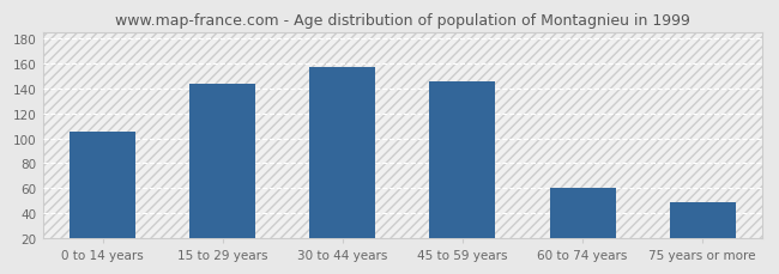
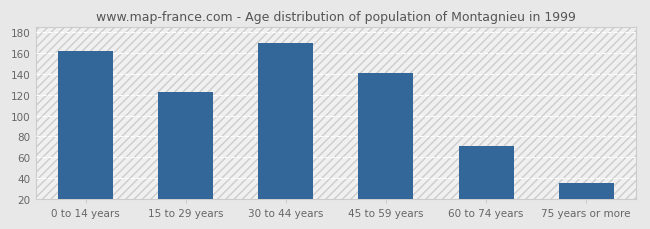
0 to 14 years: 105 -> 162
15 to 29 years: 144 -> 123
30 to 44 years: 157 -> 170
45 to 59 years: 146 -> 141
60 to 74 years: 60 -> 71
75 years or more: 49 -> 35
